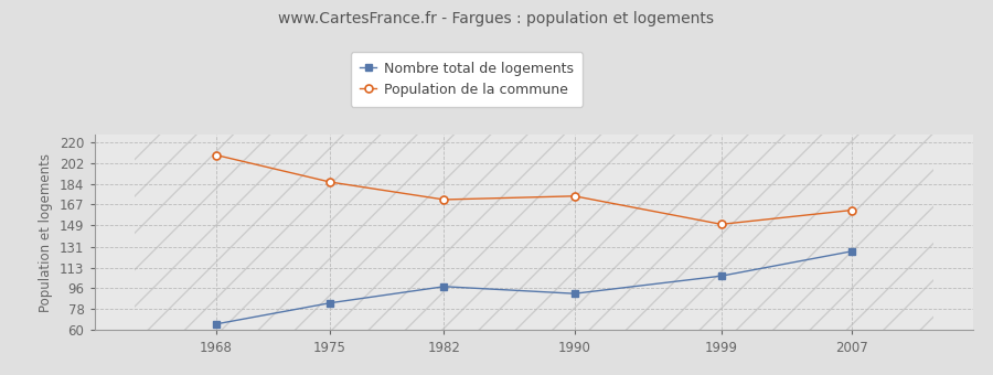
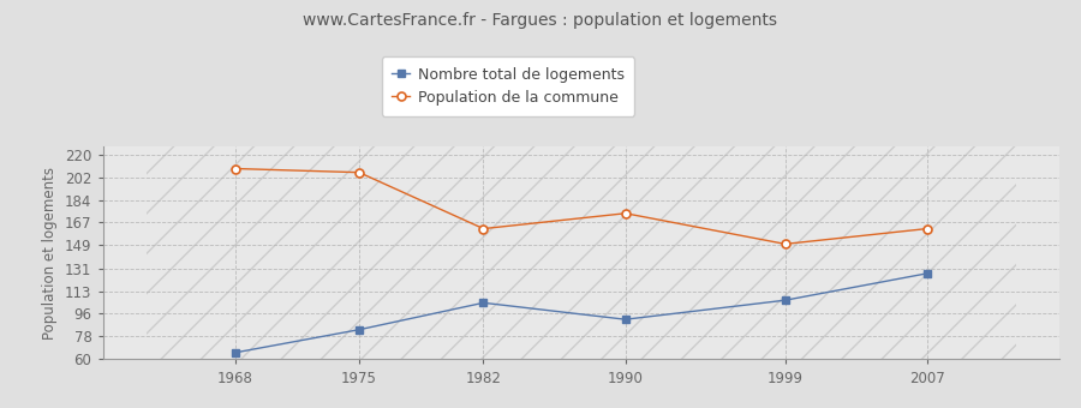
Population de la commune/1975: 186 -> 206
Nombre total de logements/1982: 97 -> 104
Population de la commune/1982: 171 -> 162
